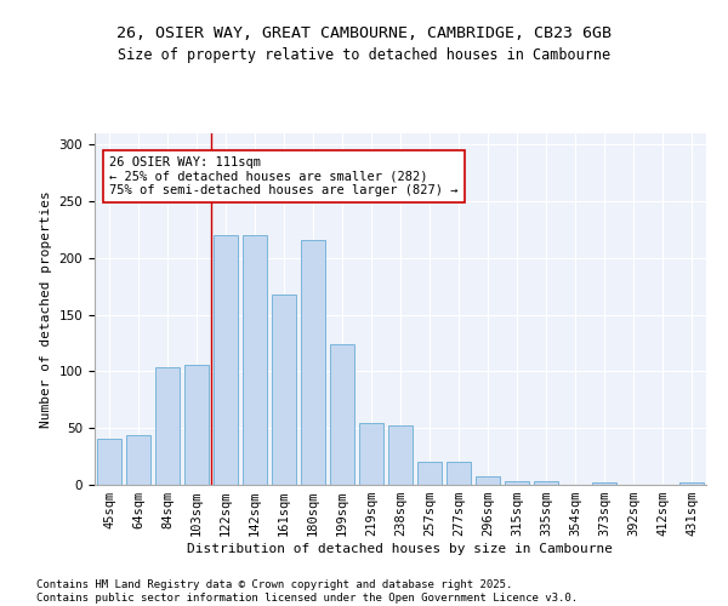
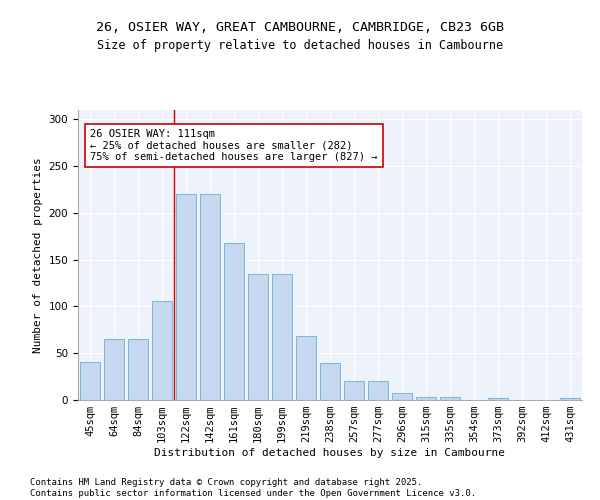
64sqm: 44 -> 65
84sqm: 104 -> 65
180sqm: 216 -> 135
199sqm: 124 -> 135
219sqm: 54 -> 68
238sqm: 52 -> 40
